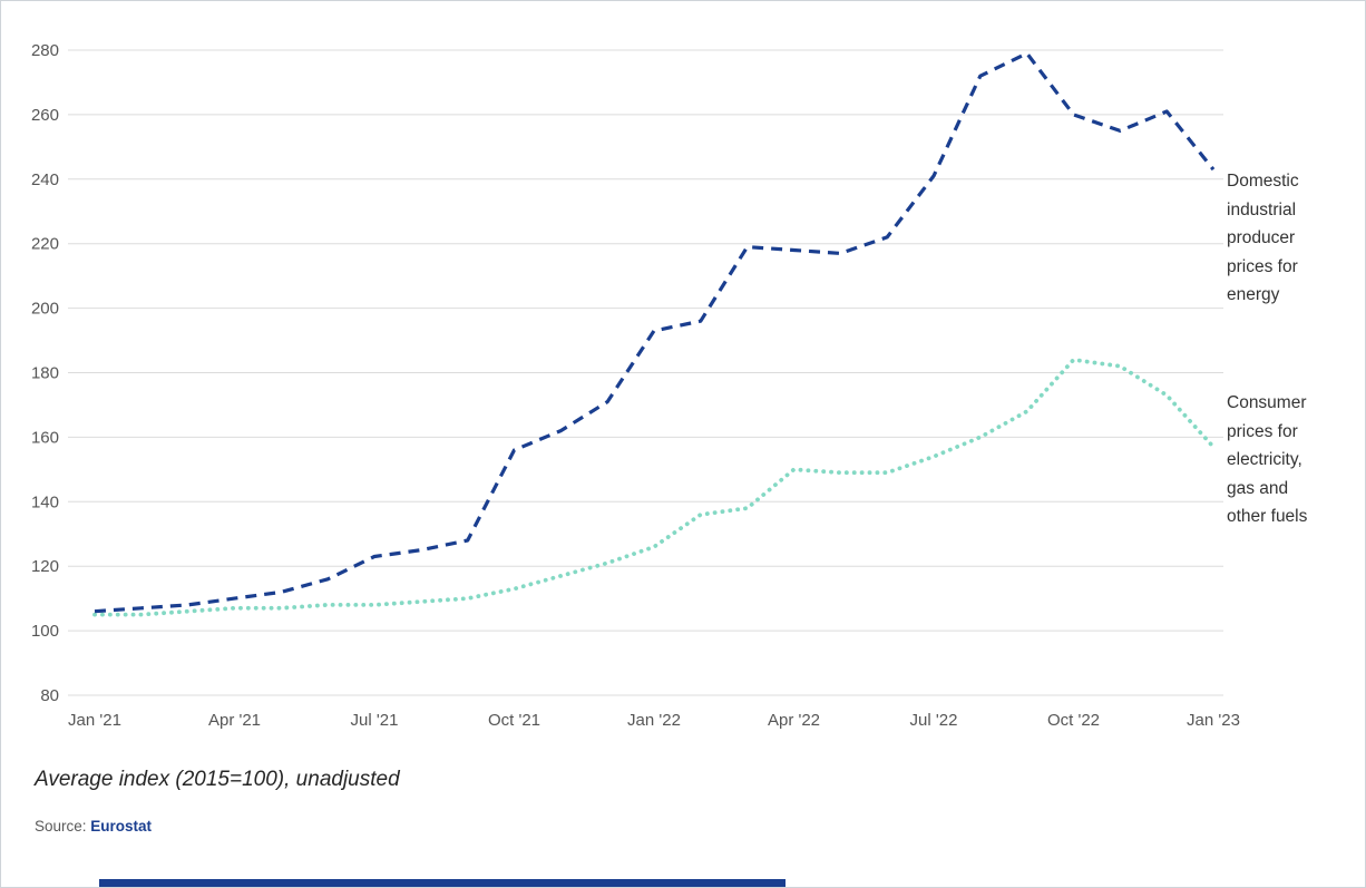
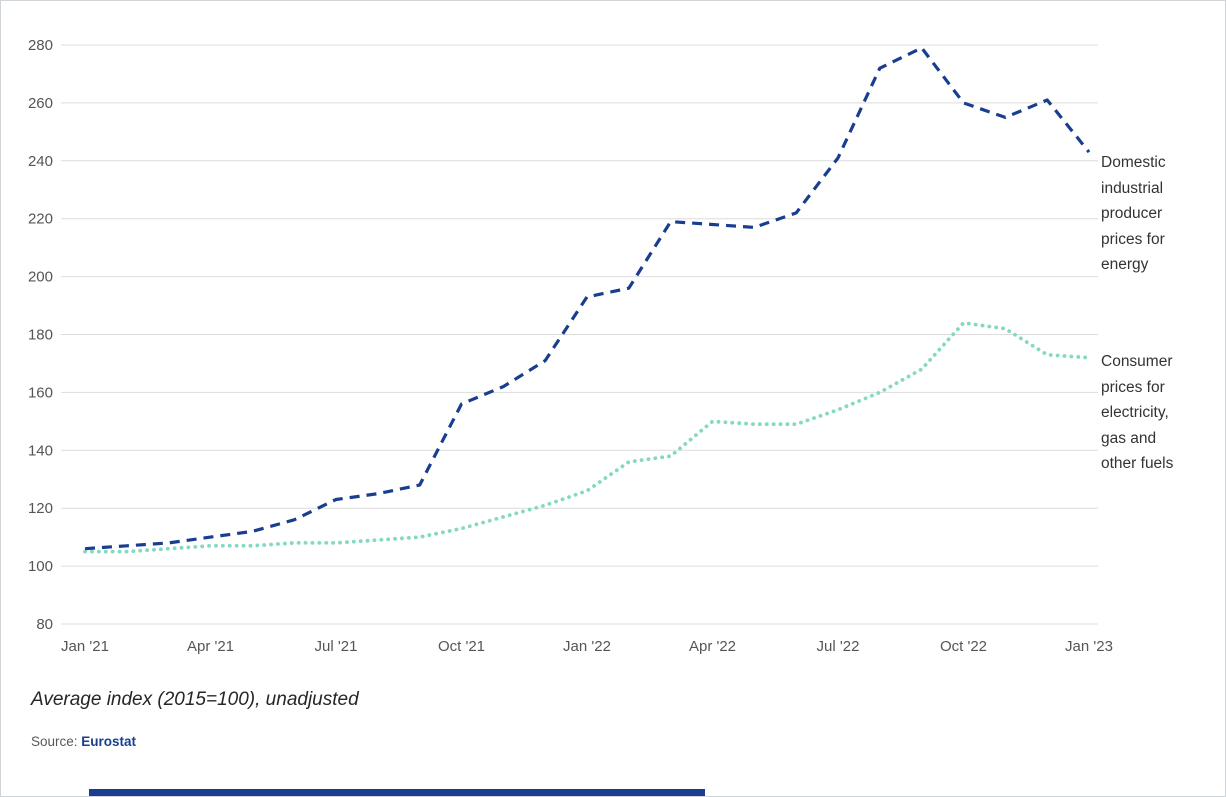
Consumer prices for electricity, gas and other fuels/Jan '23: 157 -> 172
